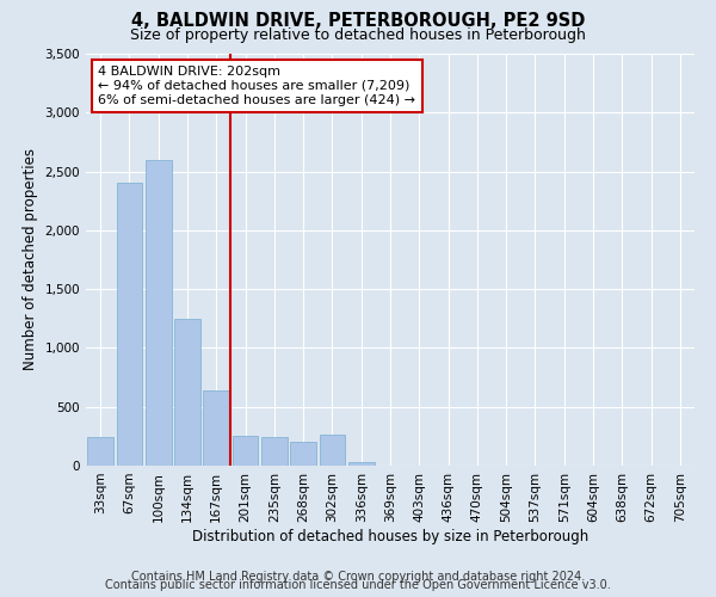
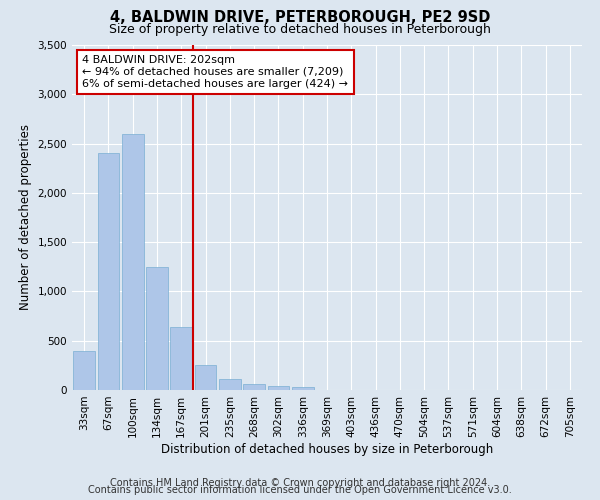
33sqm: 240 -> 400
235sqm: 240 -> 110
268sqm: 200 -> 60
302sqm: 260 -> 40
